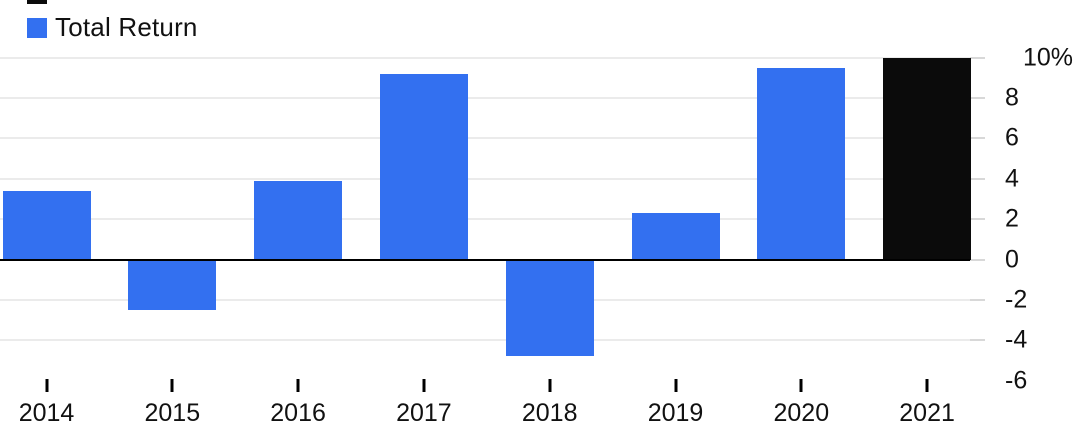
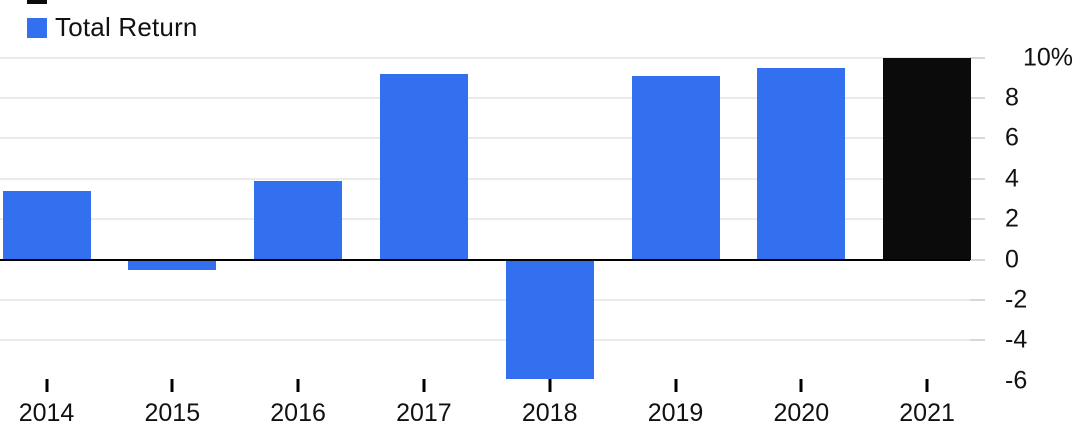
2015: -2.5 -> -0.5
2018: -4.8 -> -5.9
2019: 2.3 -> 9.1
